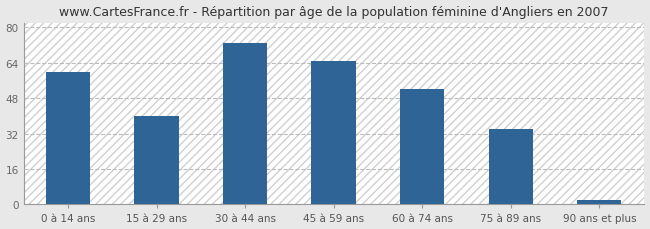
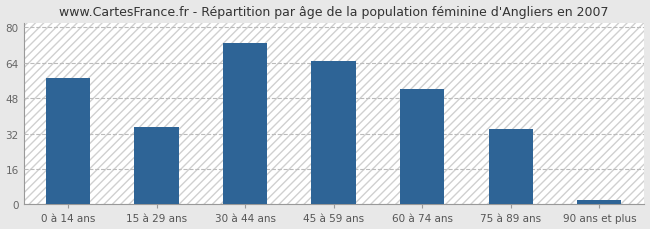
0 à 14 ans: 60 -> 57
15 à 29 ans: 40 -> 35
